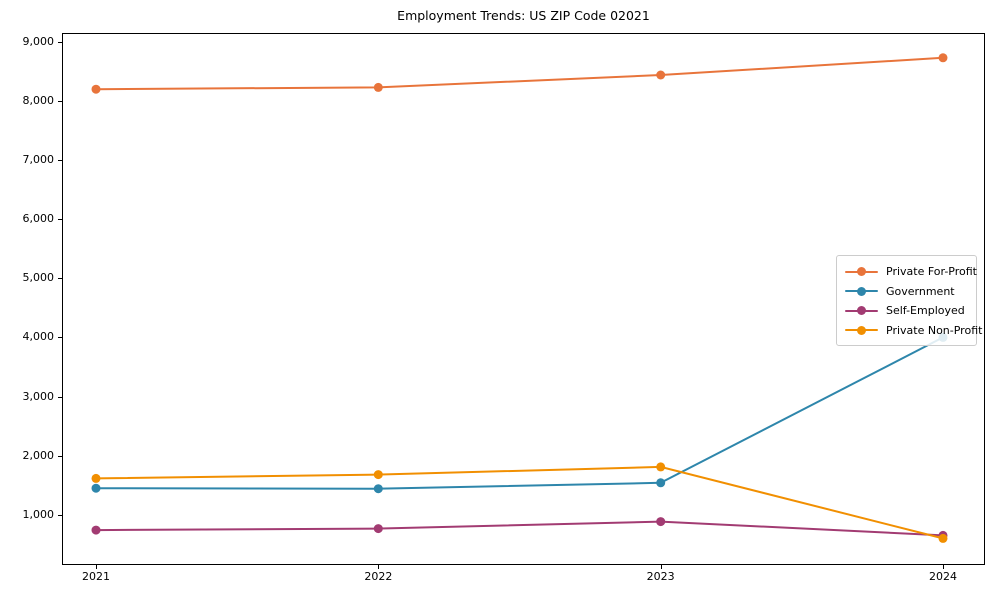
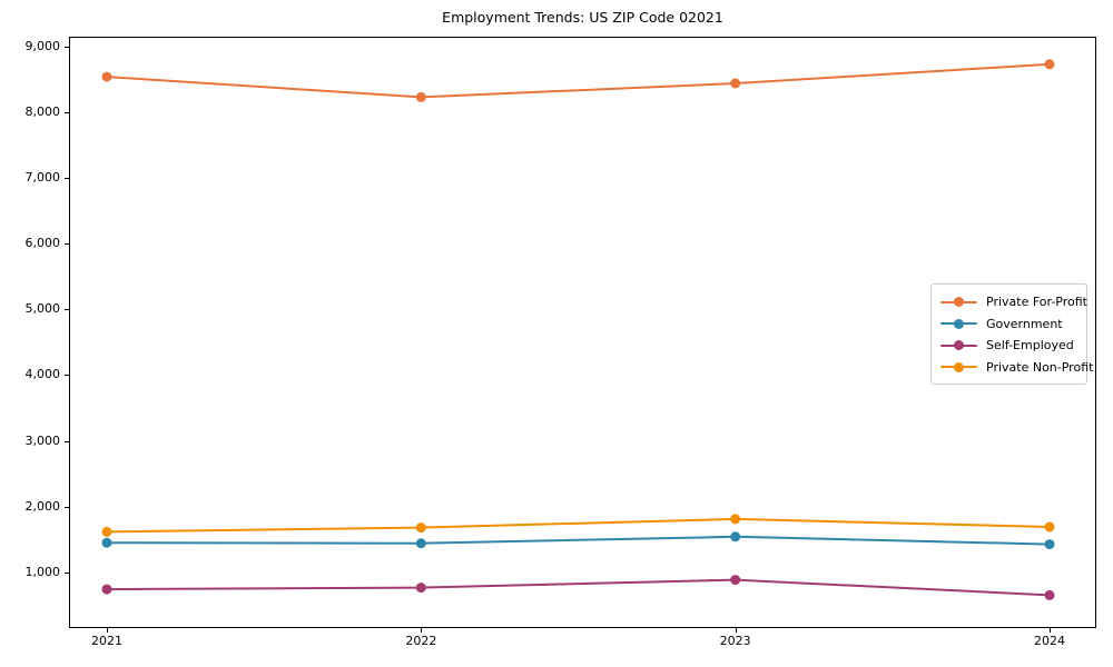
Private For-Profit/2021: 8200 -> 8500
Government/2024: 4000 -> 1400
Private Non-Profit/2024: 600 -> 1700
